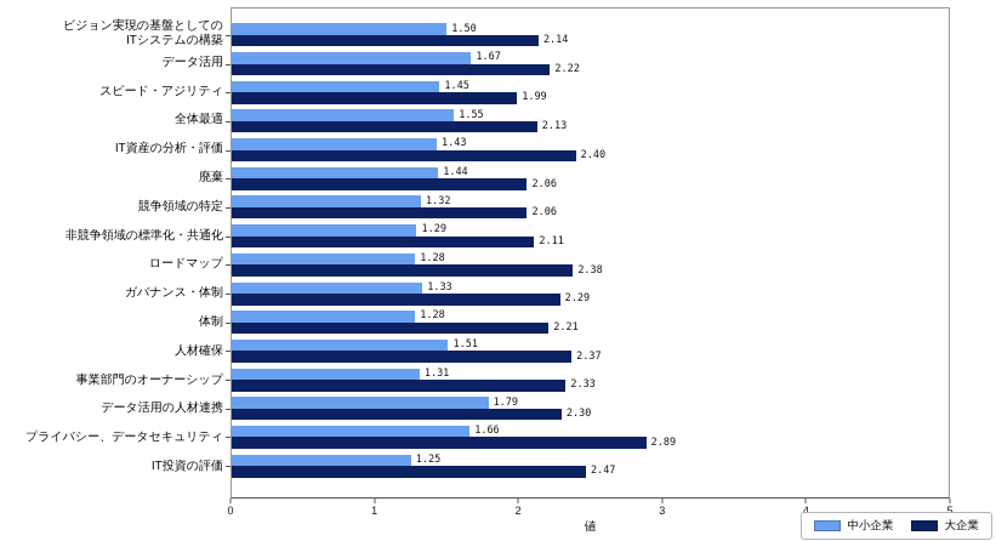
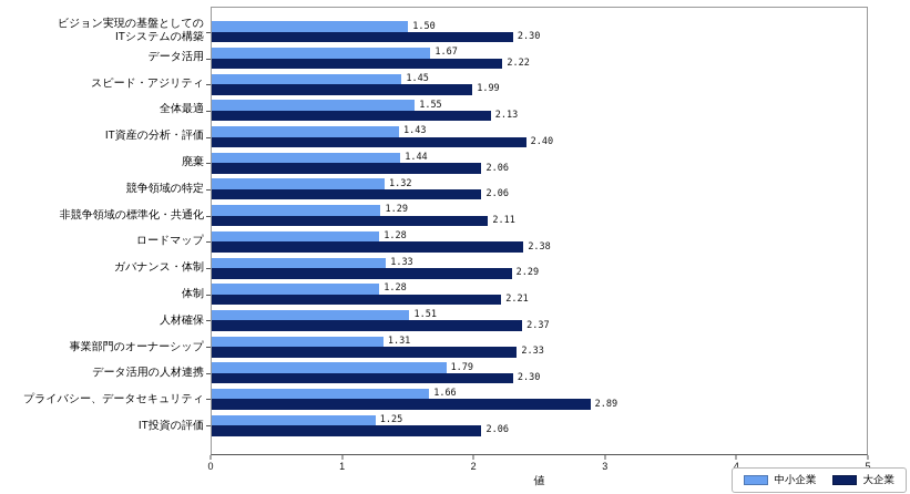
大企業/ビジョン実現の基盤としての ITシステムの構築: 2.14 -> 2.30
大企業/IT投資の評価: 2.47 -> 2.06
